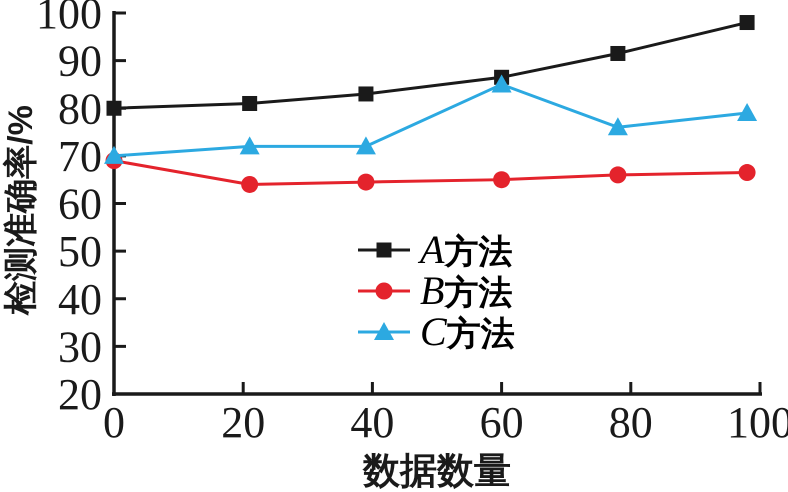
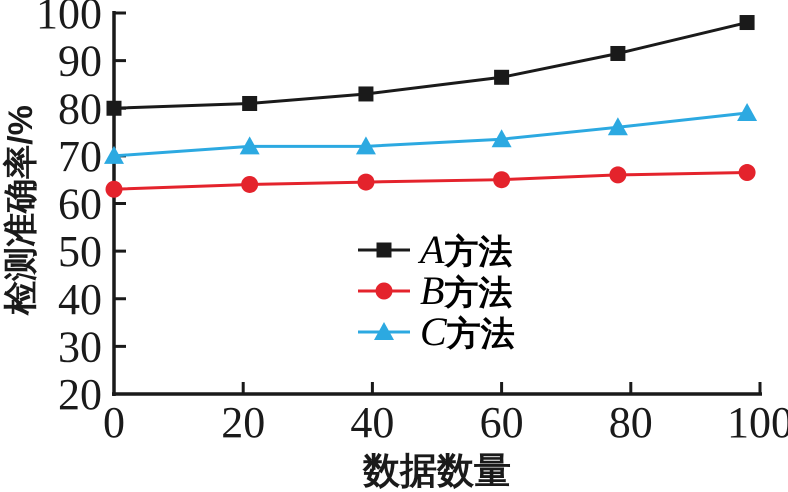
B方法/0: 69 -> 63
C方法/60: 85 -> 74
